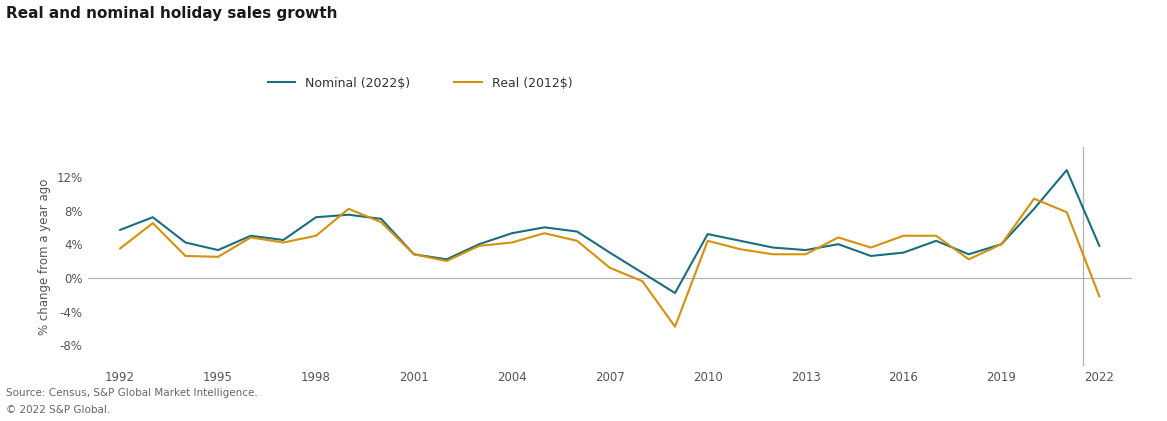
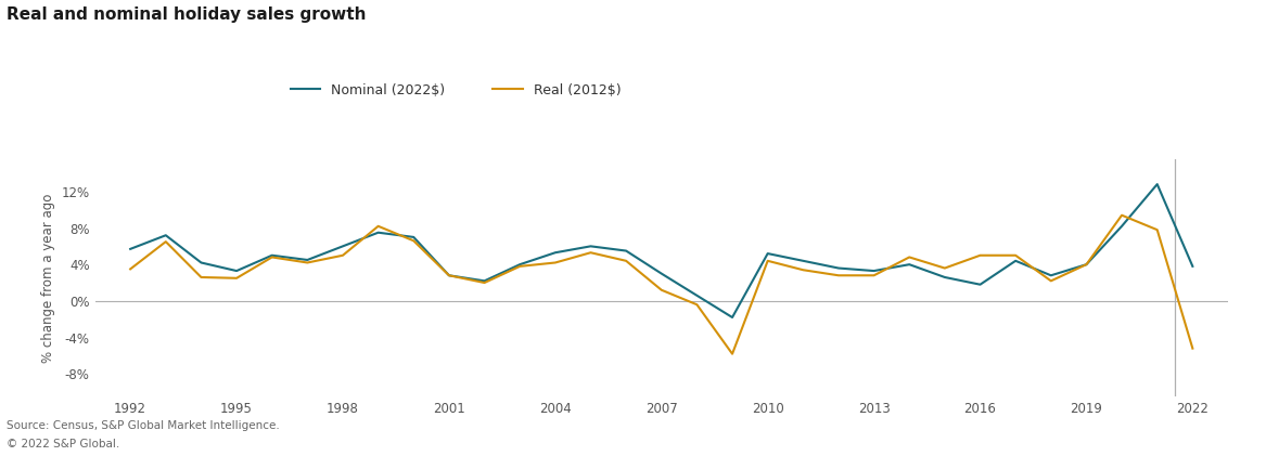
Nominal (2022$)/1998: 7.2% -> 6.0%
Nominal (2022$)/2016: 3.0% -> 1.8%
Real (2012$)/2022: -2.2% -> -5.2%
